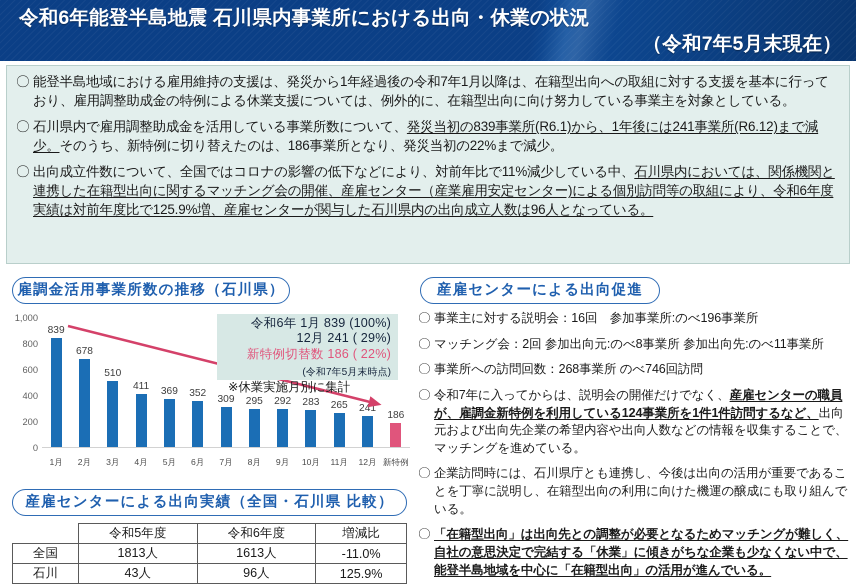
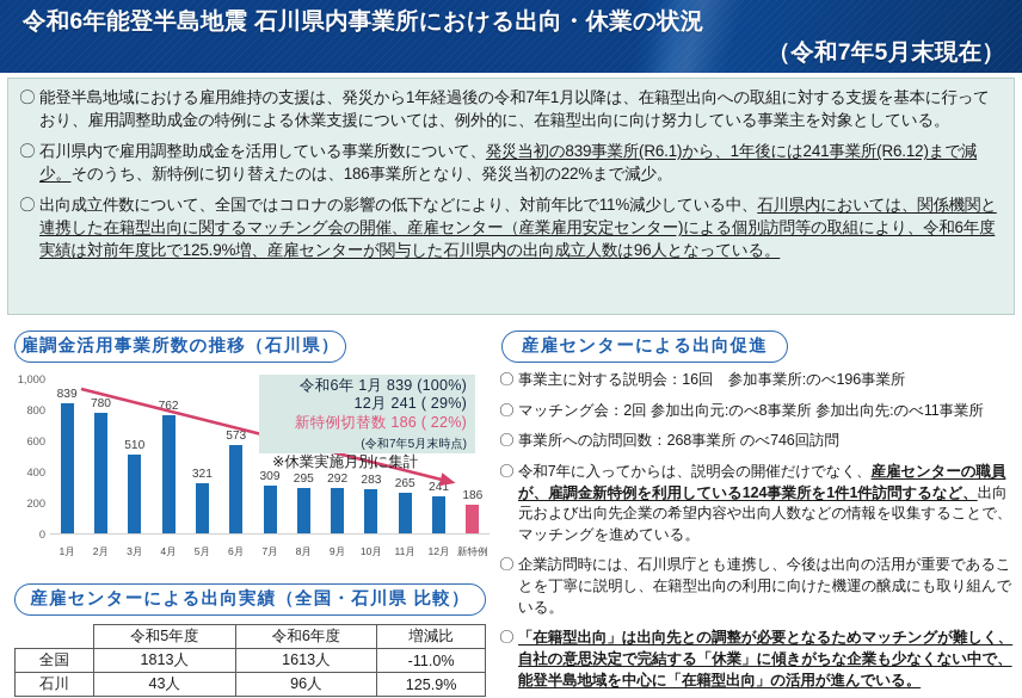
2月: 678 -> 780
4月: 411 -> 762
5月: 369 -> 321
6月: 352 -> 573
